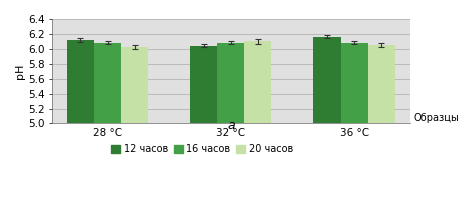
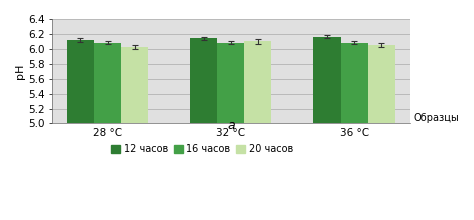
12 часов/32 °C: 6.04 -> 6.14
